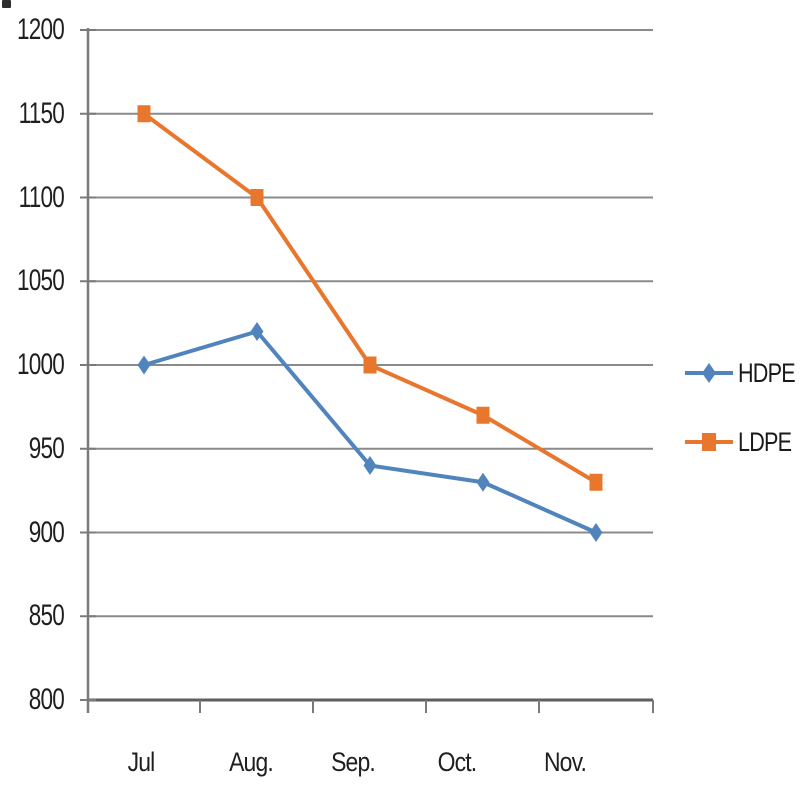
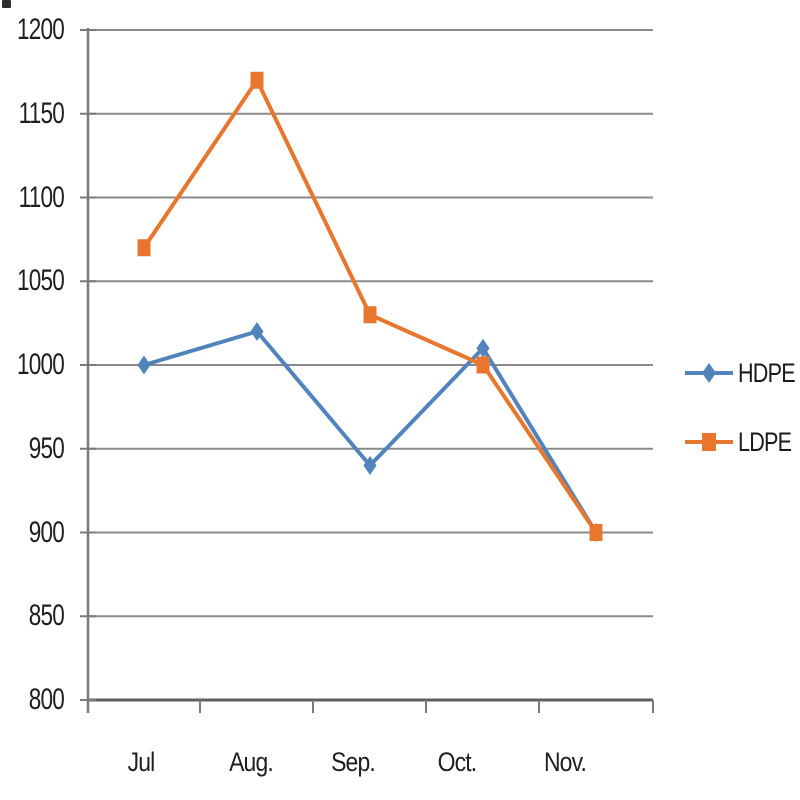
LDPE/Jul: 1150 -> 1070
LDPE/Aug.: 1100 -> 1170
LDPE/Sep.: 1000 -> 1030
HDPE/Oct.: 930 -> 1010
LDPE/Oct.: 970 -> 1000
LDPE/Nov.: 930 -> 900
